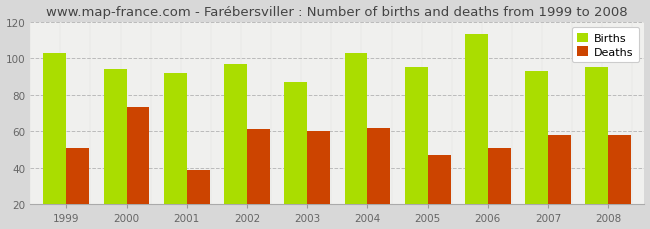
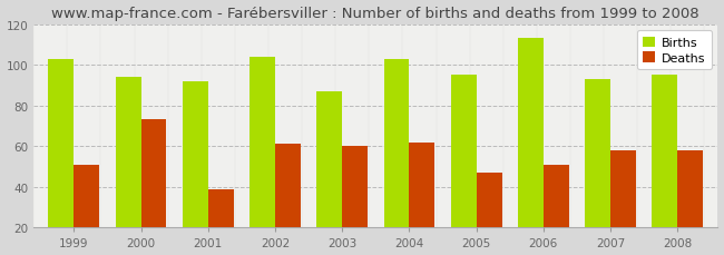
Births/2002: 97 -> 104
